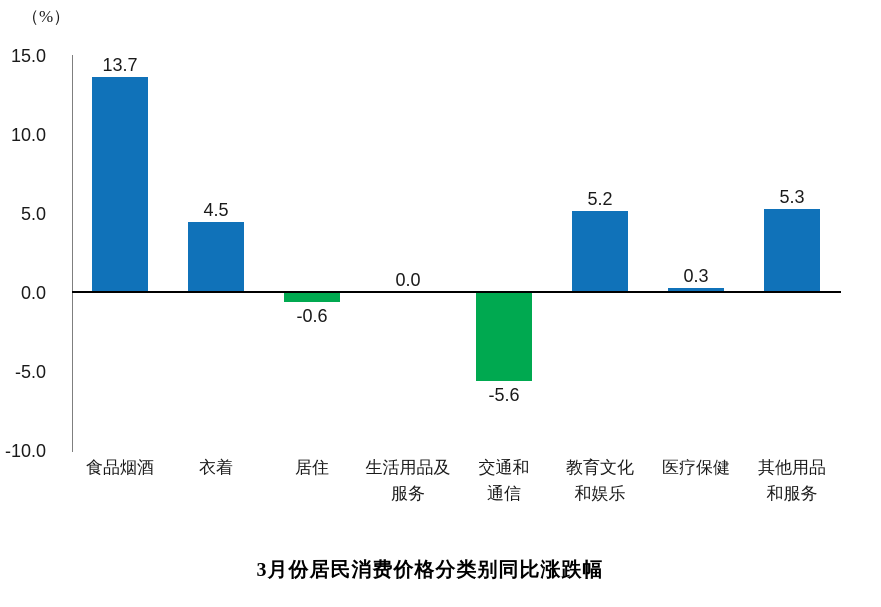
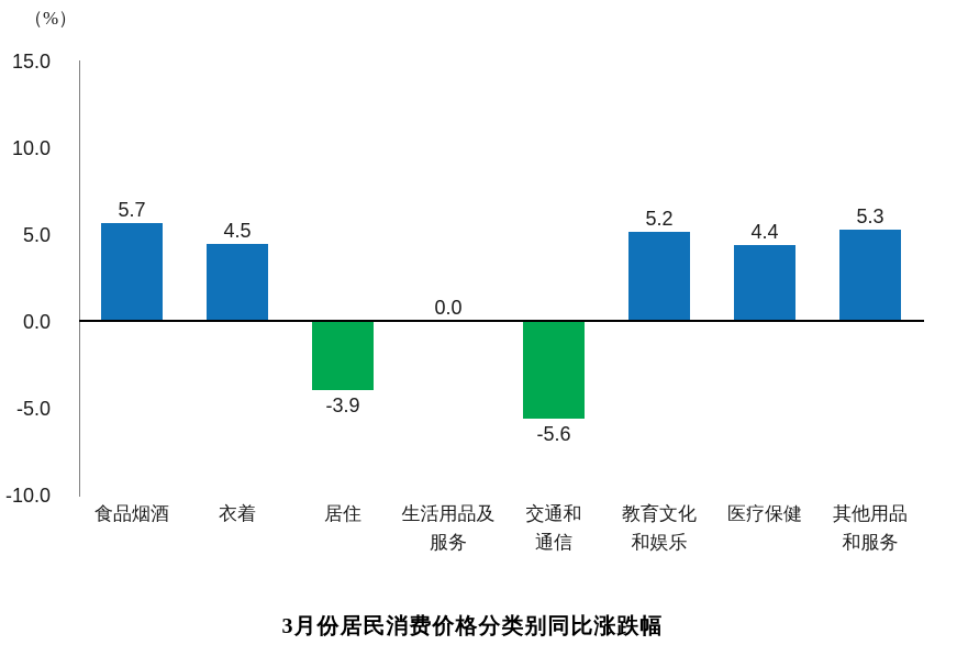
食品烟酒: 13.7 -> 5.7
居住: -0.6 -> -3.9
医疗保健: 0.3 -> 4.4
